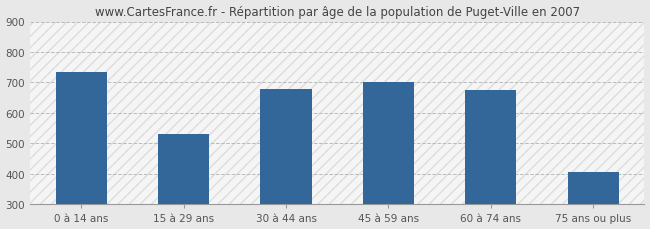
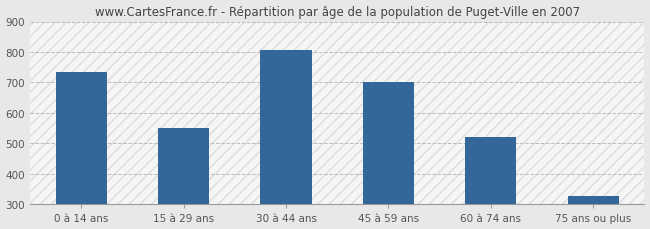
15 à 29 ans: 530 -> 550
30 à 44 ans: 680 -> 806
60 à 74 ans: 675 -> 520
75 ans ou plus: 405 -> 328
